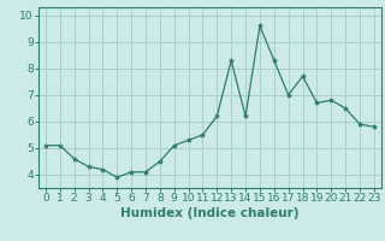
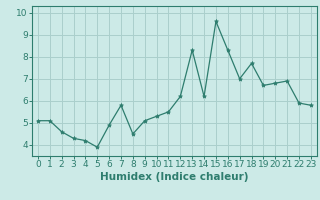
6: 4.1 -> 4.9
7: 4.1 -> 5.8
21: 6.5 -> 6.9
